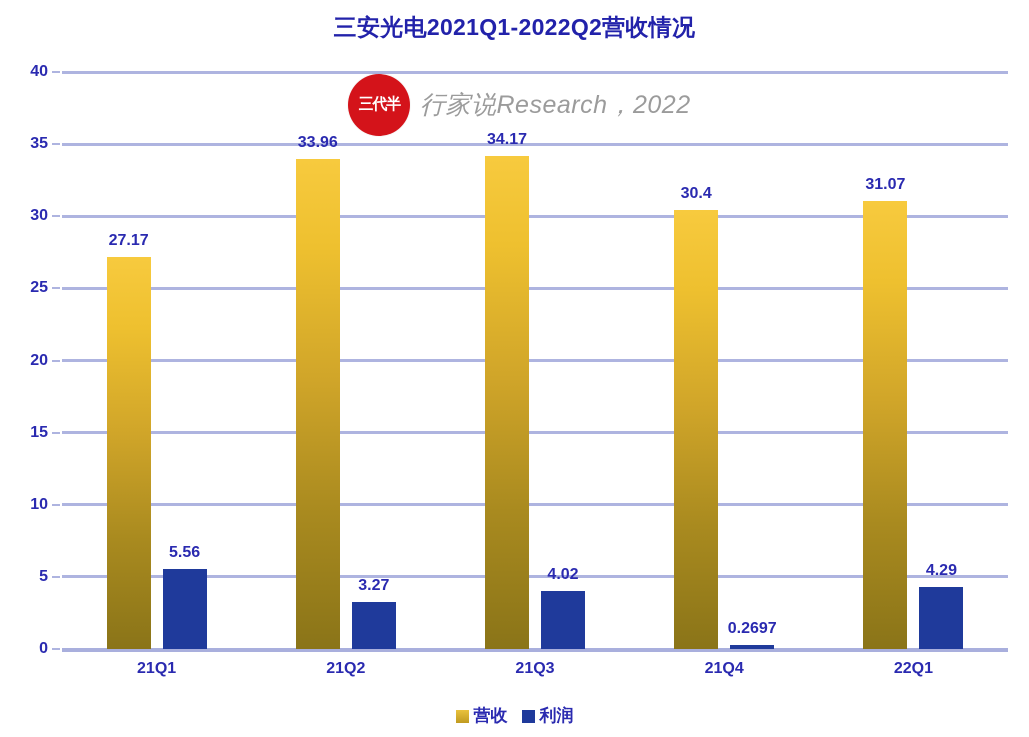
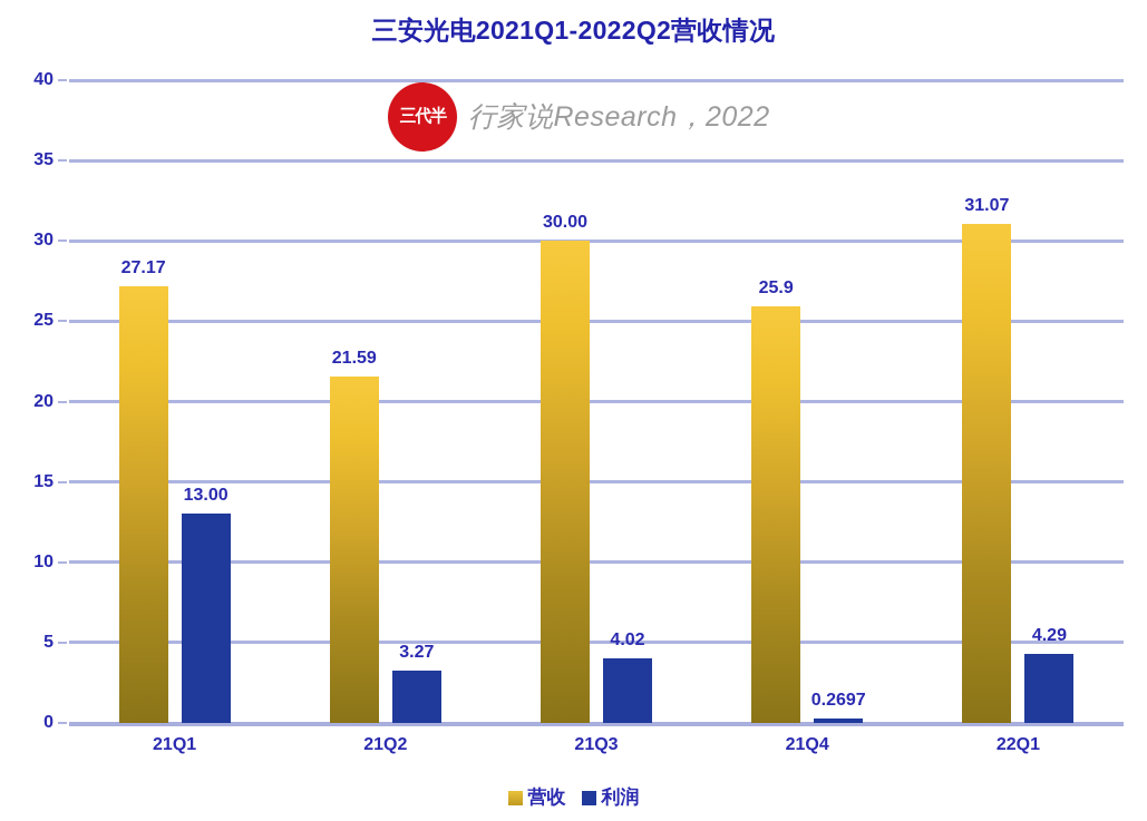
利润/21Q1: 5.56 -> 13.00
营收/21Q2: 33.96 -> 21.59
营收/21Q3: 34.17 -> 30.00
营收/21Q4: 30.4 -> 25.9
